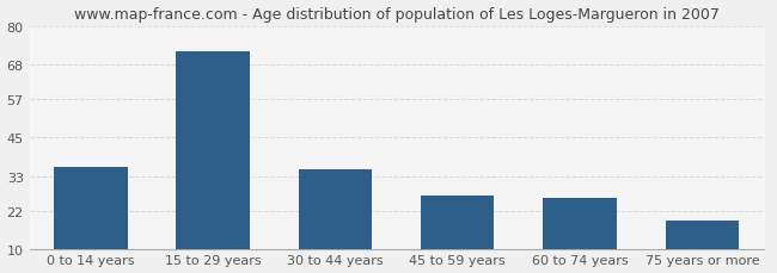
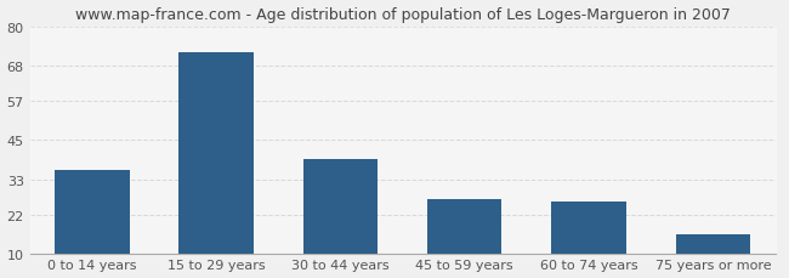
30 to 44 years: 35 -> 39
75 years or more: 19 -> 16
